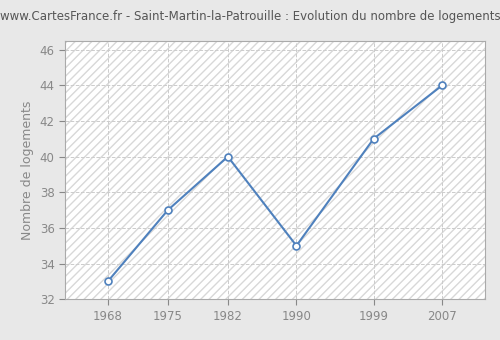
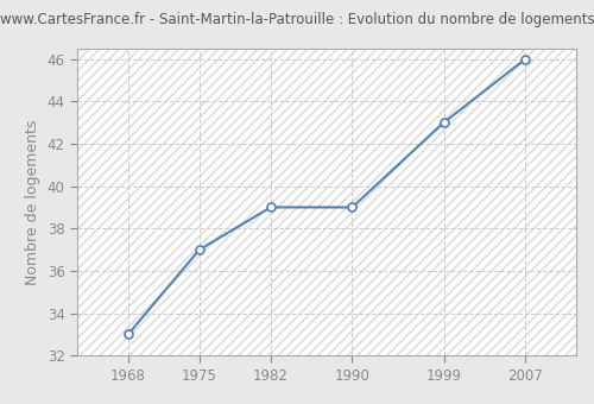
1982: 40 -> 39
1990: 35 -> 39
1999: 41 -> 43
2007: 44 -> 46
